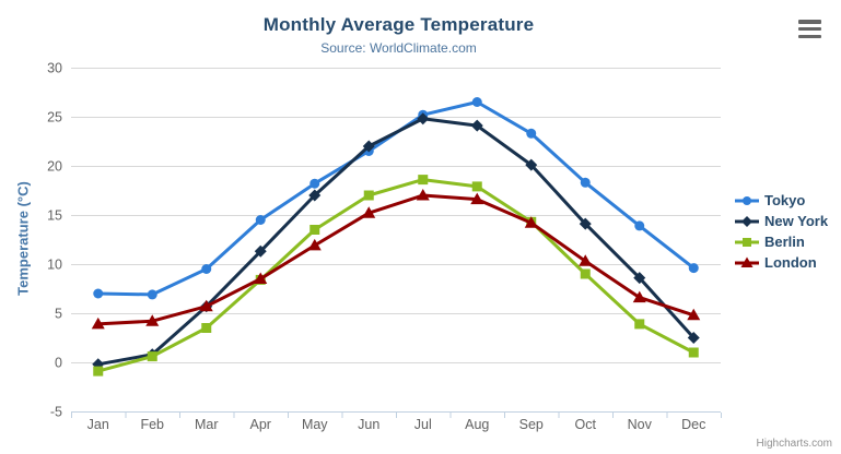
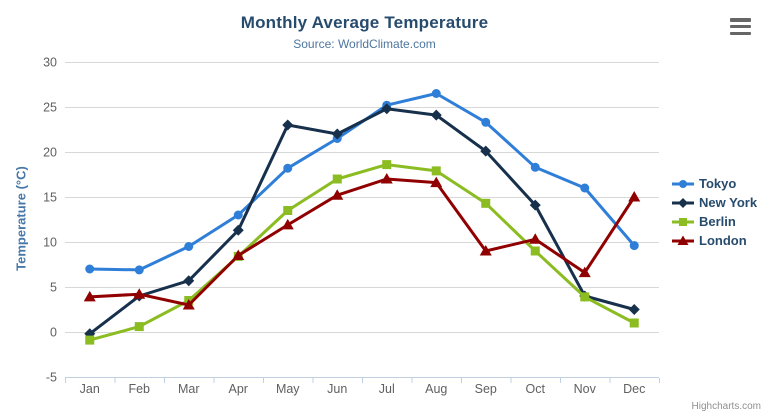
New York/Feb: 1 -> 4
London/Mar: 6 -> 3
Tokyo/Apr: 14 -> 13
New York/May: 17 -> 23
London/Sep: 14 -> 9
Tokyo/Nov: 14 -> 16
New York/Nov: 9 -> 4
London/Dec: 5 -> 15
